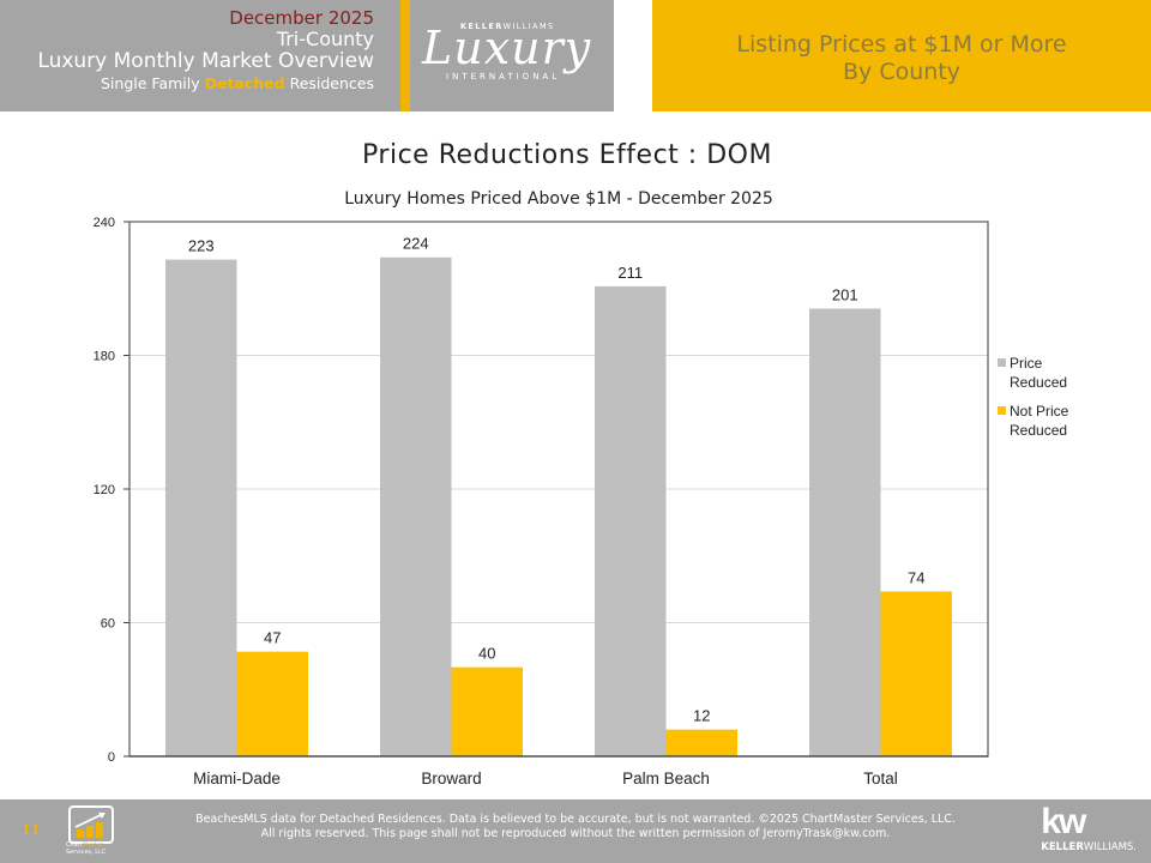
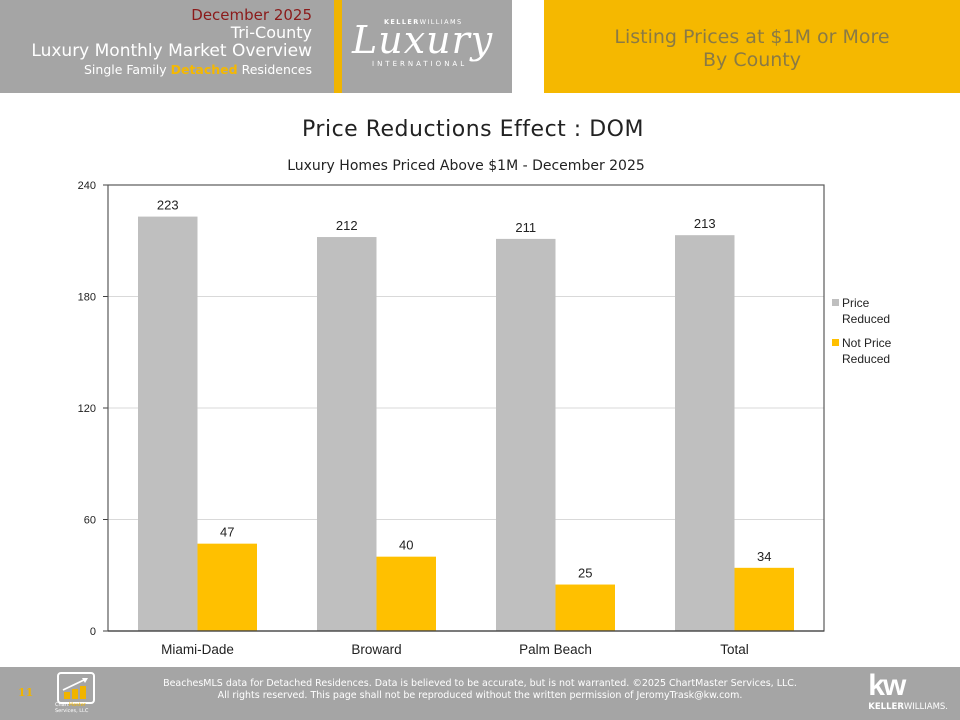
Price Reduced/Broward: 224 -> 212
Not Price Reduced/Palm Beach: 12 -> 25
Price Reduced/Total: 201 -> 213
Not Price Reduced/Total: 74 -> 34
